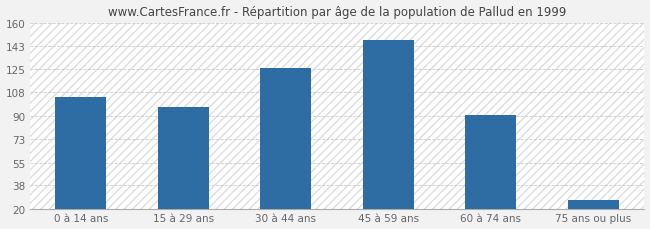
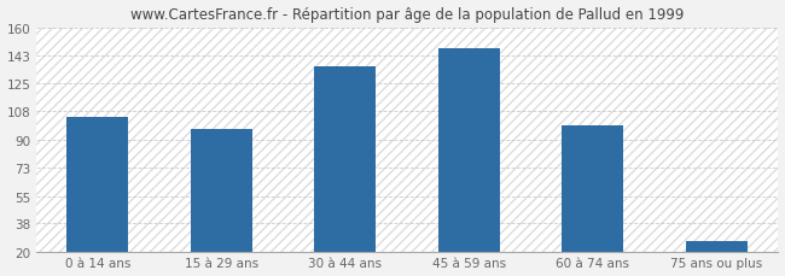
30 à 44 ans: 126 -> 136
60 à 74 ans: 91 -> 99
